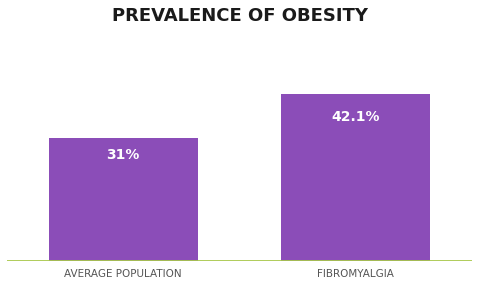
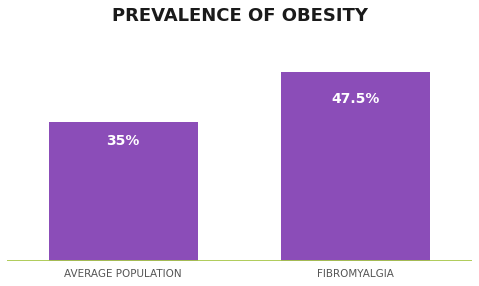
AVERAGE POPULATION: 31% -> 35%
FIBROMYALGIA: 42.1% -> 47.5%
